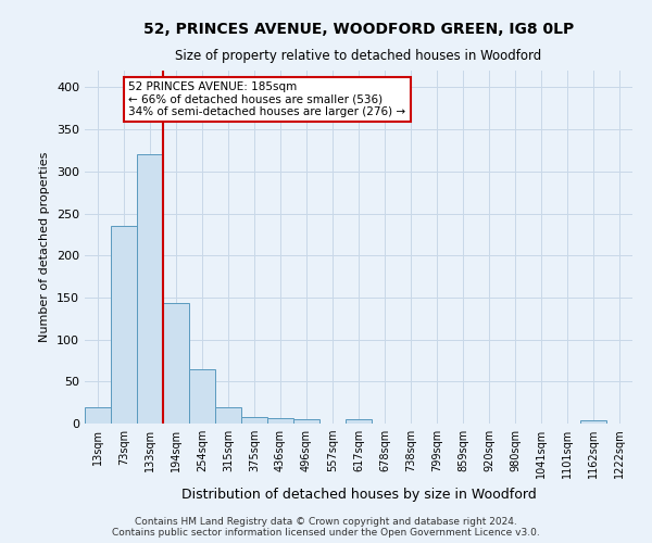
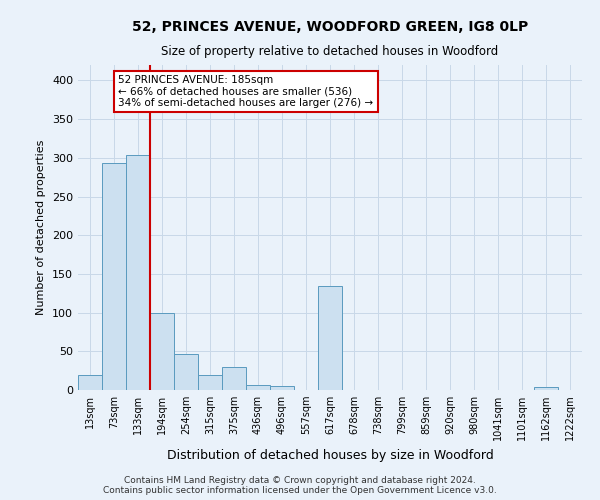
73sqm: 235 -> 294
133sqm: 320 -> 304
194sqm: 144 -> 100
254sqm: 64 -> 46
375sqm: 8 -> 30
617sqm: 5 -> 134
